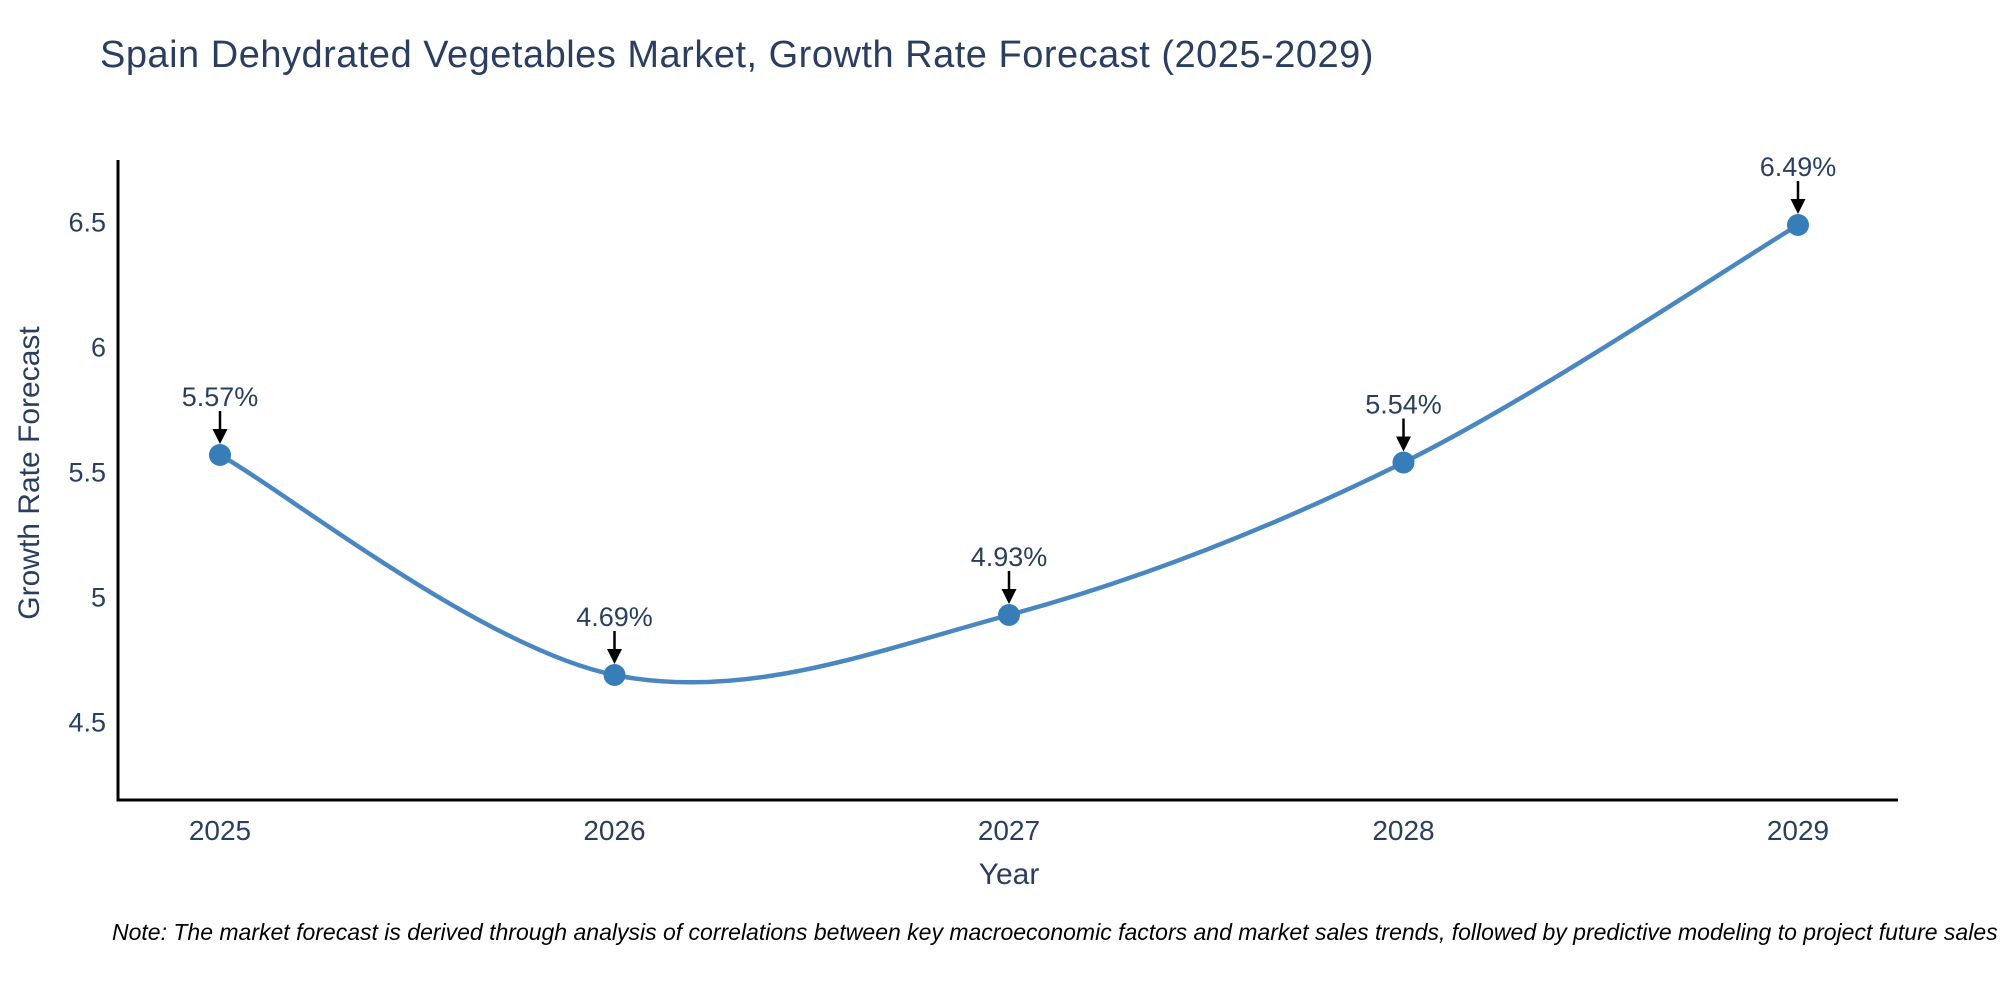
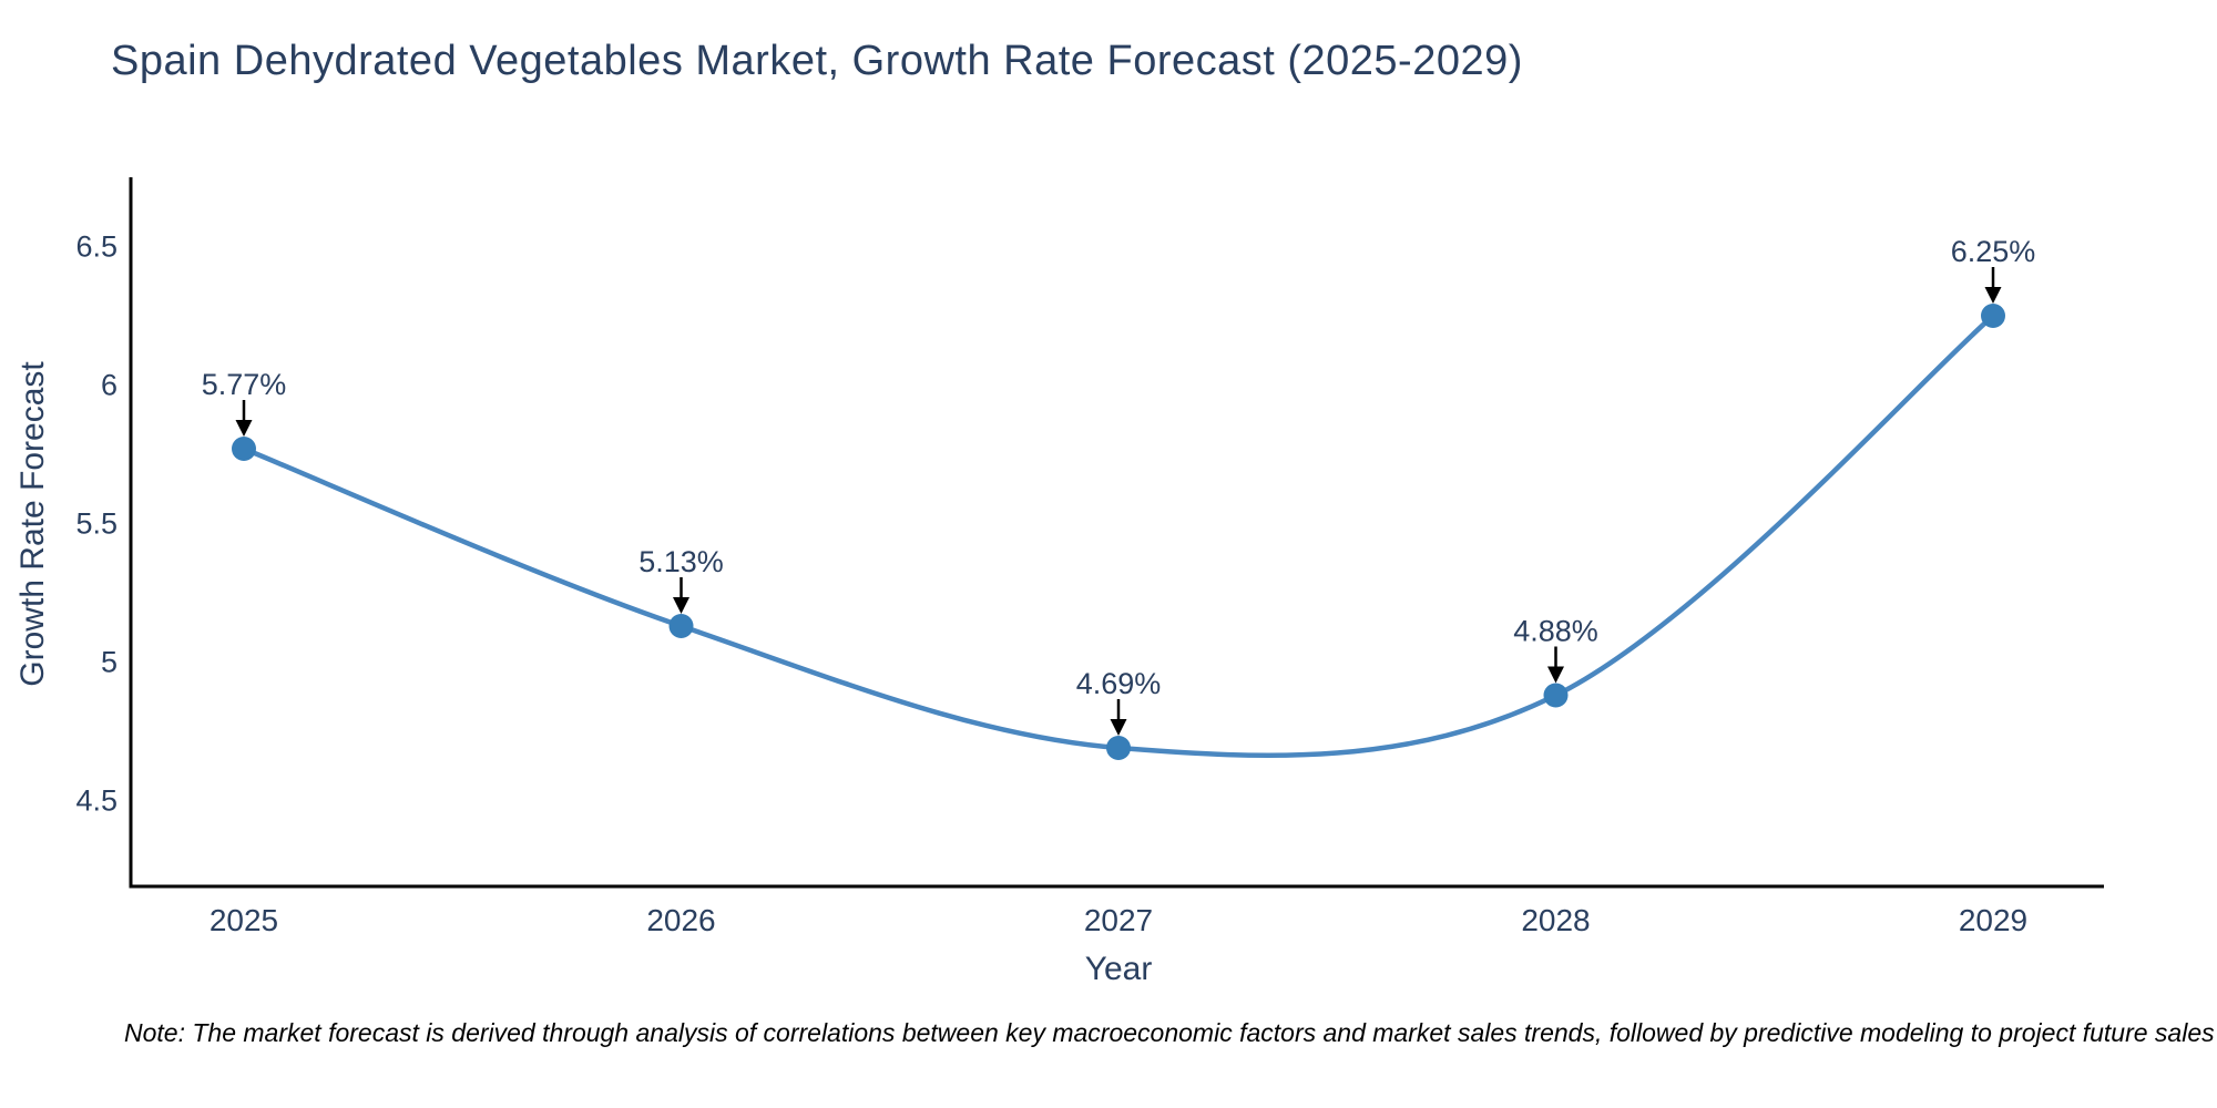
2025: 5.57% -> 5.77%
2026: 4.69% -> 5.13%
2027: 4.93% -> 4.69%
2028: 5.54% -> 4.88%
2029: 6.49% -> 6.25%
